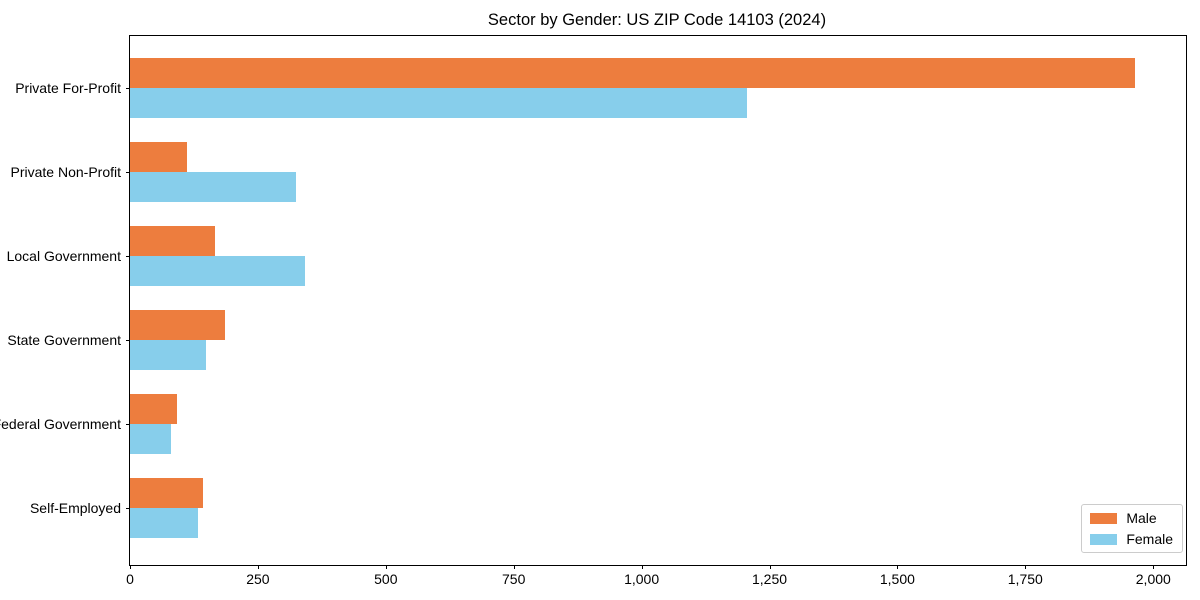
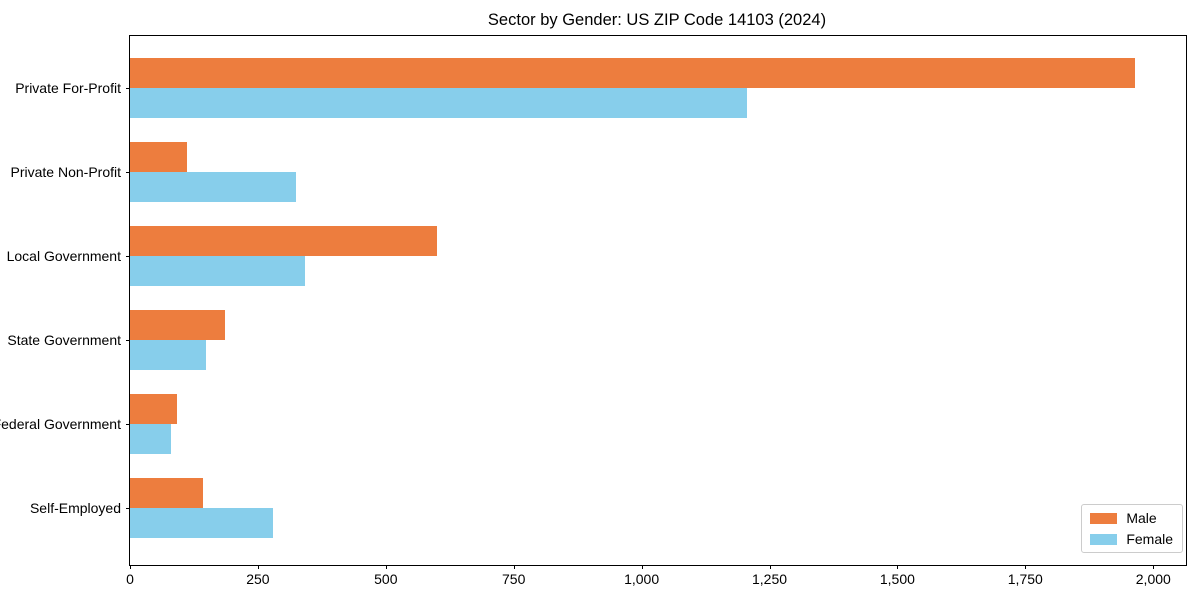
Male/Local Government: 170 -> 600
Female/Self-Employed: 130 -> 280
